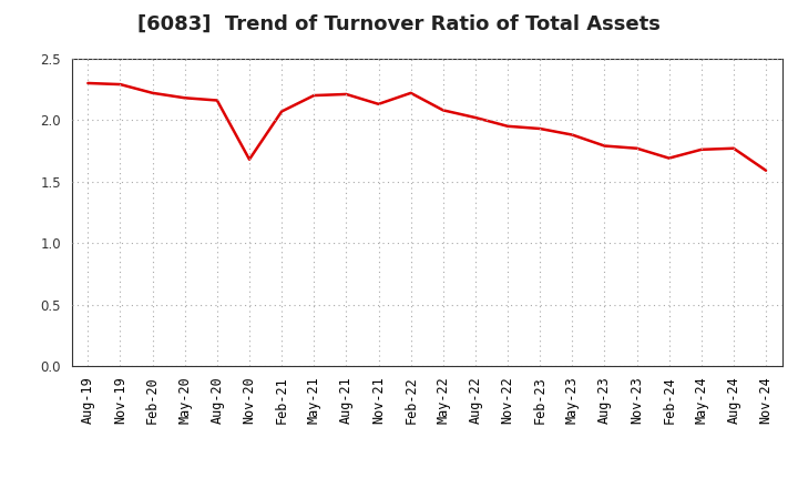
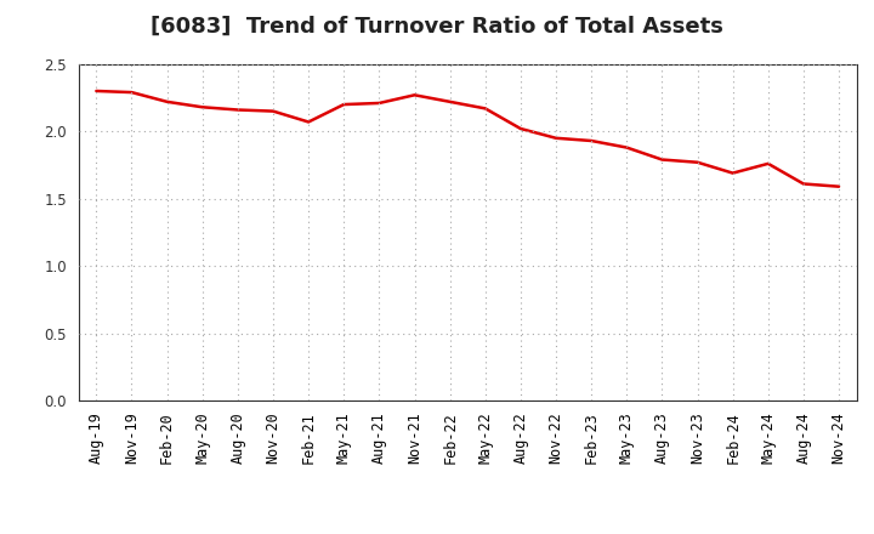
Nov-20: 1.68 -> 2.15
Nov-21: 2.13 -> 2.27
May-22: 2.08 -> 2.17
Aug-24: 1.77 -> 1.61
